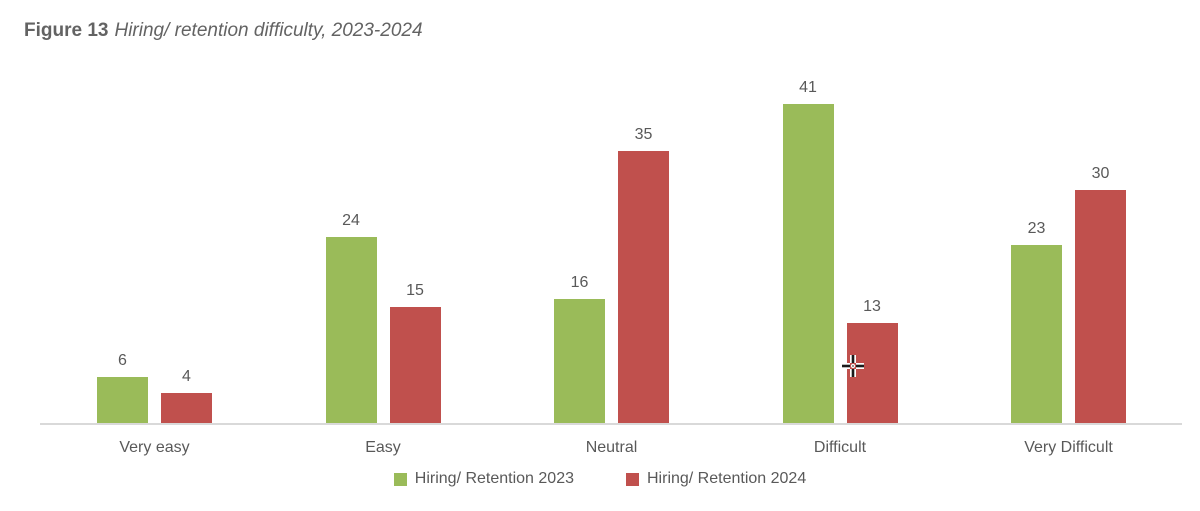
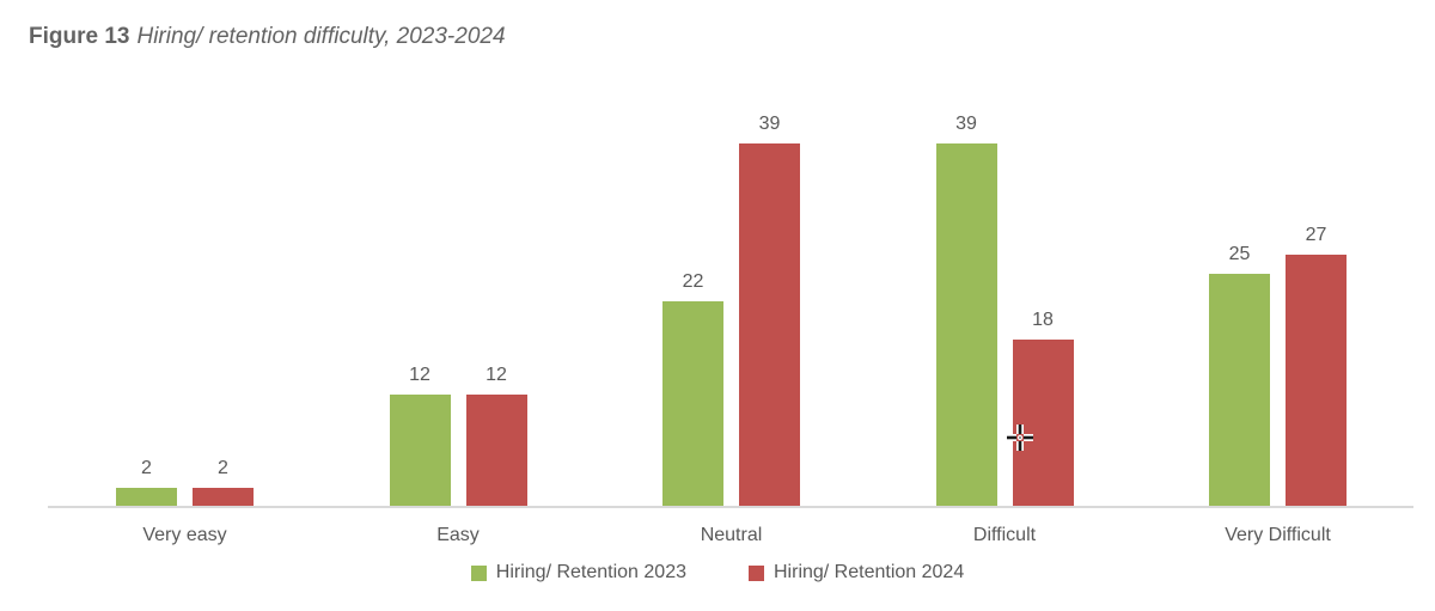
Hiring/ Retention 2023/Very easy: 6 -> 2
Hiring/ Retention 2024/Very easy: 4 -> 2
Hiring/ Retention 2023/Easy: 24 -> 12
Hiring/ Retention 2024/Easy: 15 -> 12
Hiring/ Retention 2023/Neutral: 16 -> 22
Hiring/ Retention 2024/Neutral: 35 -> 39
Hiring/ Retention 2023/Difficult: 41 -> 39
Hiring/ Retention 2024/Difficult: 13 -> 18
Hiring/ Retention 2023/Very Difficult: 23 -> 25
Hiring/ Retention 2024/Very Difficult: 30 -> 27
